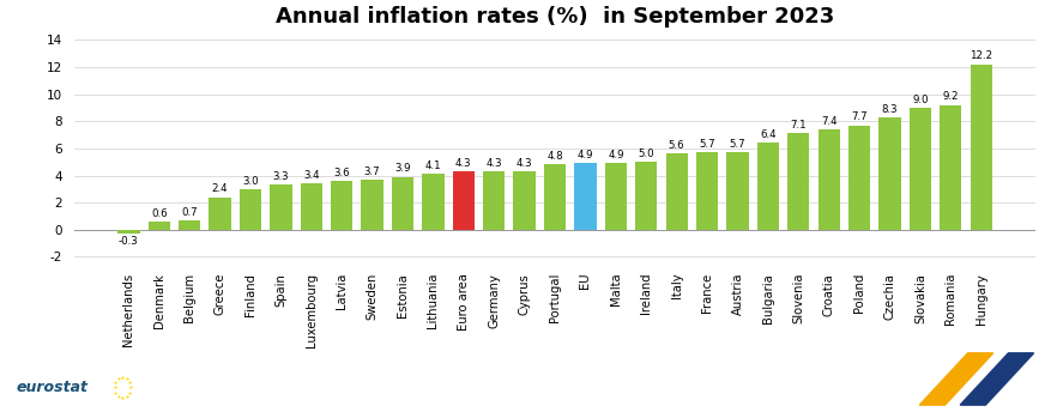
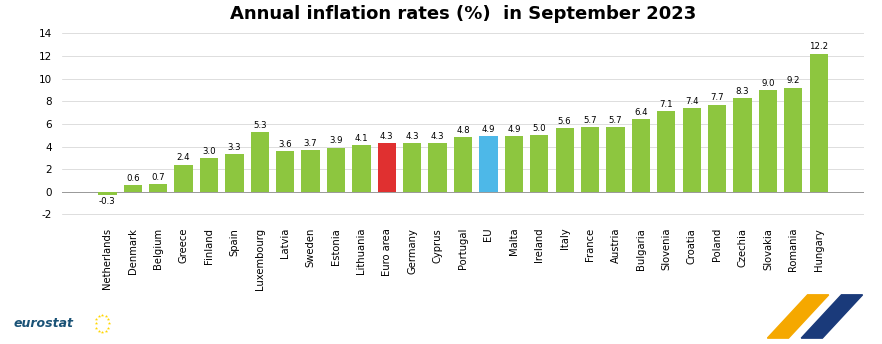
Luxembourg: 3.4 -> 5.3
